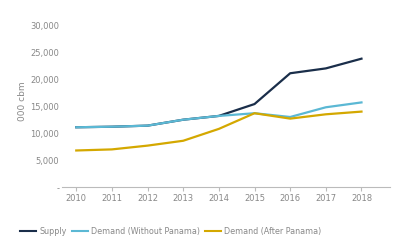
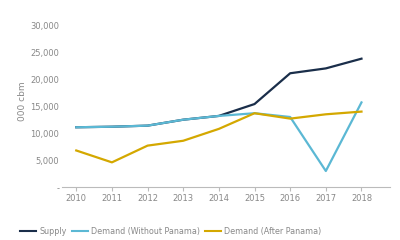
Demand (After Panama)/2011: 7,000 -> 4,600
Demand (Without Panama)/2017: 14,800 -> 3,000
